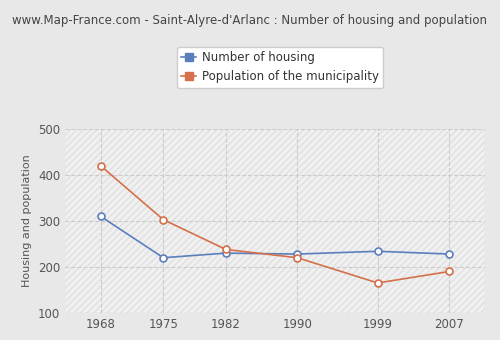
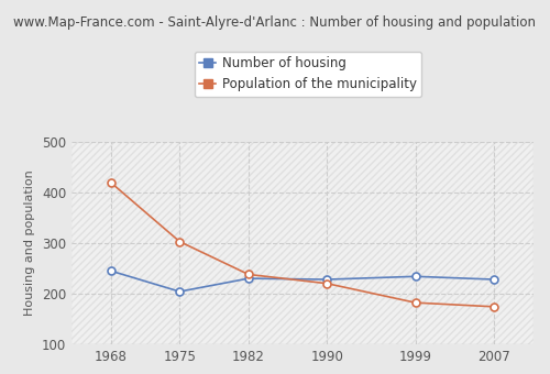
Number of housing/1968: 310 -> 245
Number of housing/1975: 220 -> 204
Population of the municipality/1999: 165 -> 182
Population of the municipality/2007: 190 -> 174
